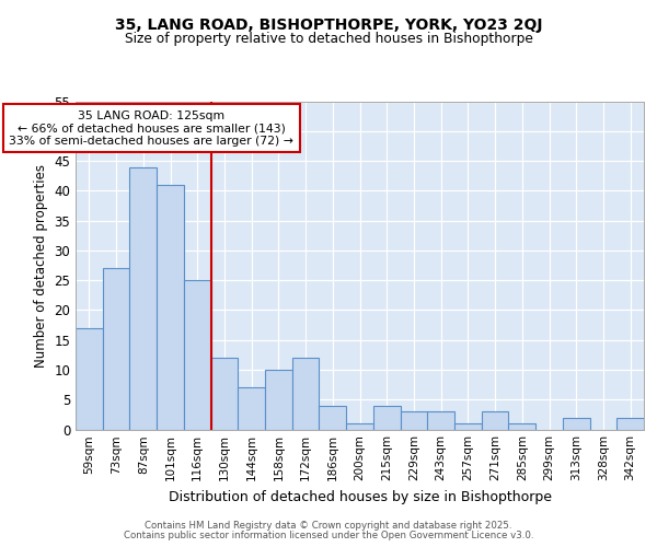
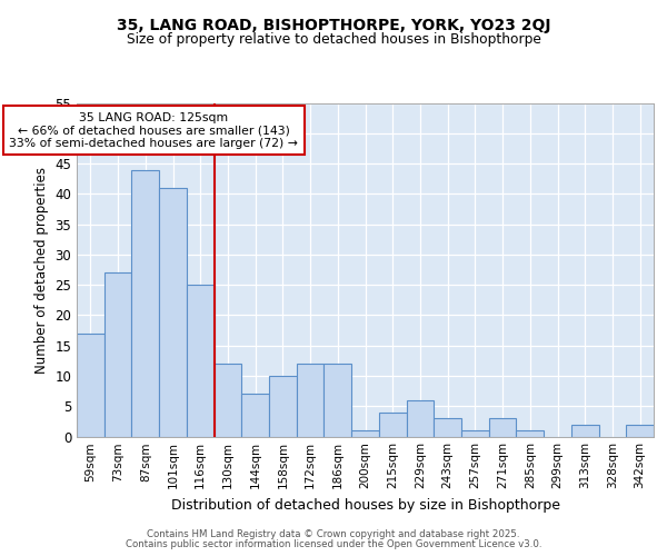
186sqm: 4 -> 12
229sqm: 3 -> 6
